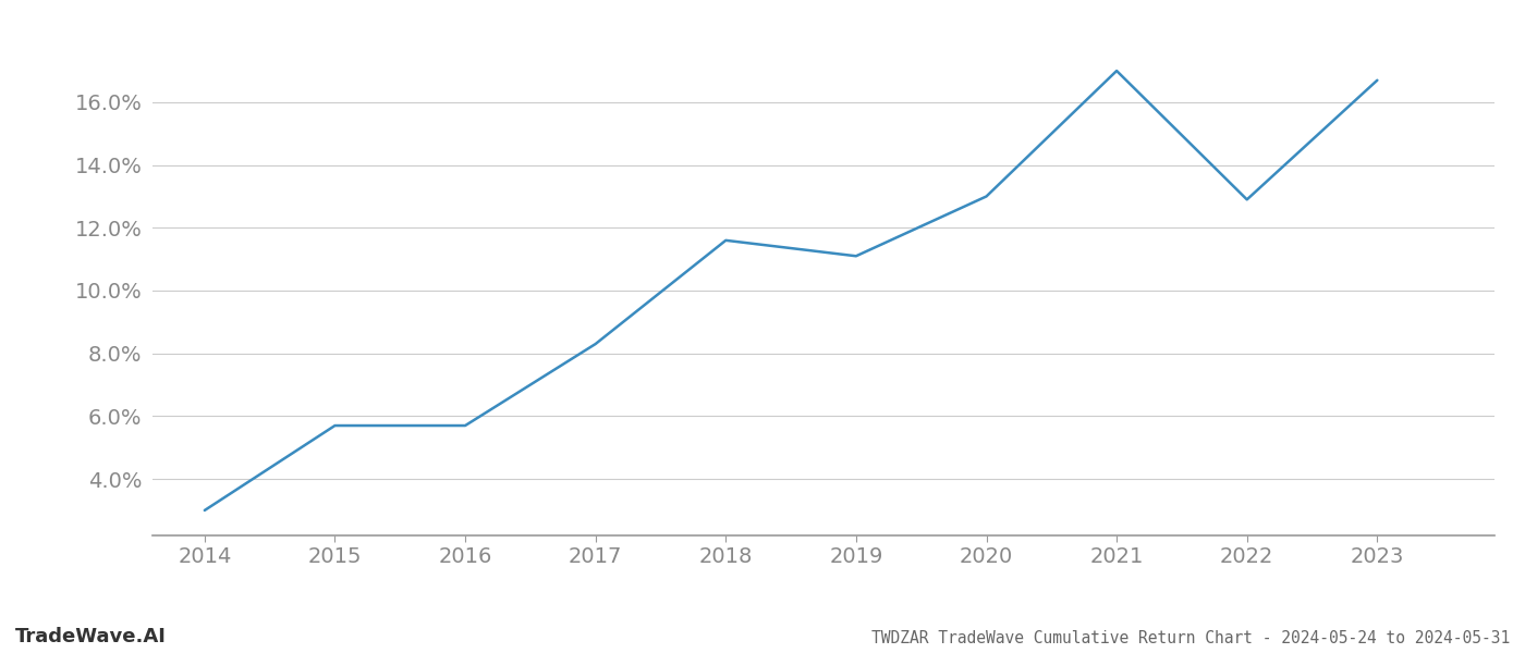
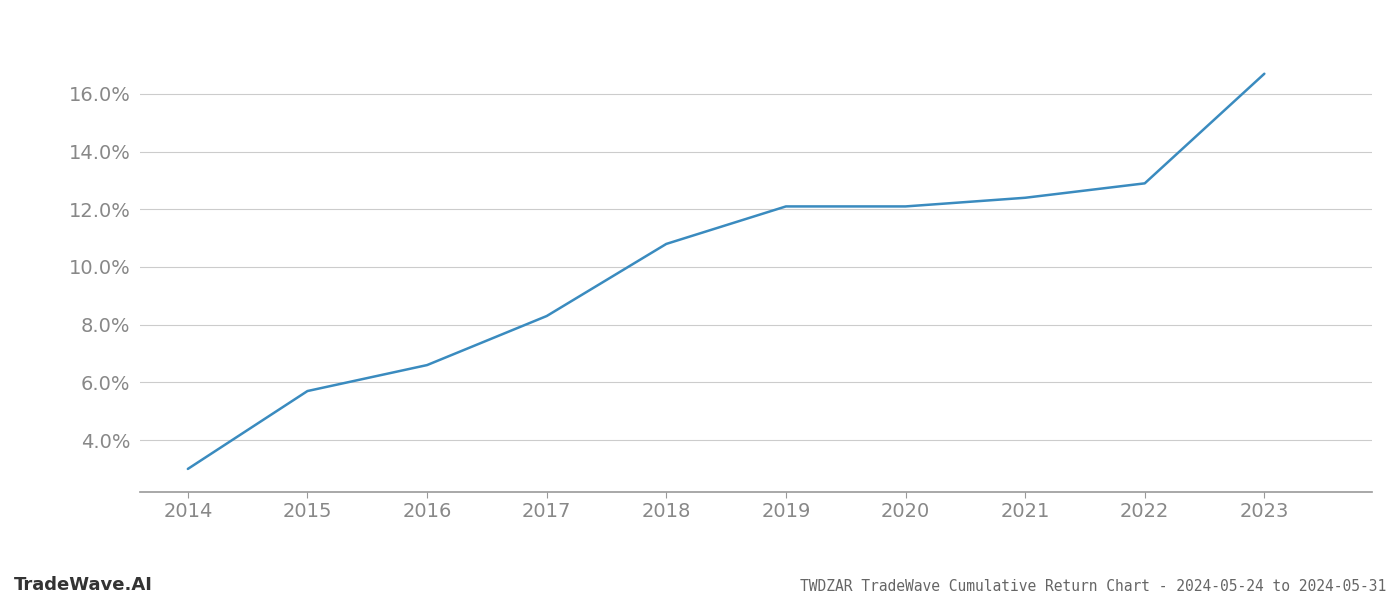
2016: 5.7% -> 6.6%
2018: 11.6% -> 10.8%
2019: 11.1% -> 12.1%
2020: 13.0% -> 12.1%
2021: 17.0% -> 12.4%
